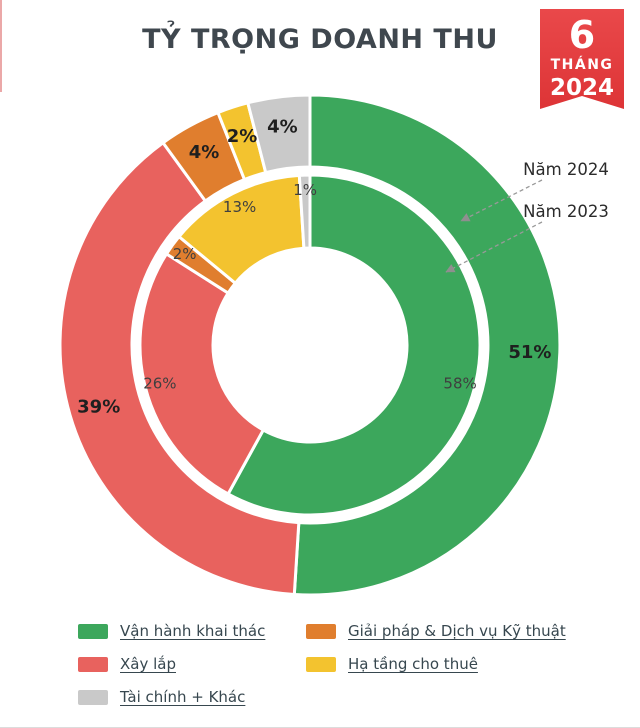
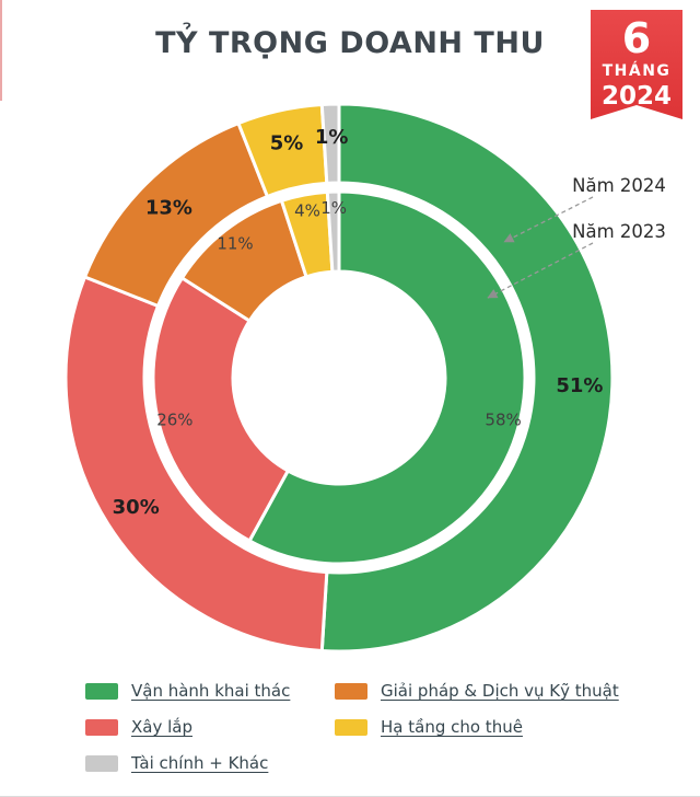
Năm 2024/Xây lắp: 39% -> 30%
Năm 2024/Giải pháp & Dịch vụ Kỹ thuật: 4% -> 13%
Năm 2023/Giải pháp & Dịch vụ Kỹ thuật: 2% -> 11%
Năm 2024/Hạ tầng cho thuê: 2% -> 5%
Năm 2023/Hạ tầng cho thuê: 13% -> 4%
Năm 2024/Tài chính + Khác: 4% -> 1%
